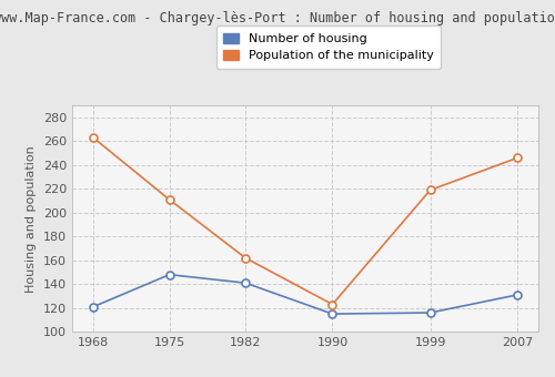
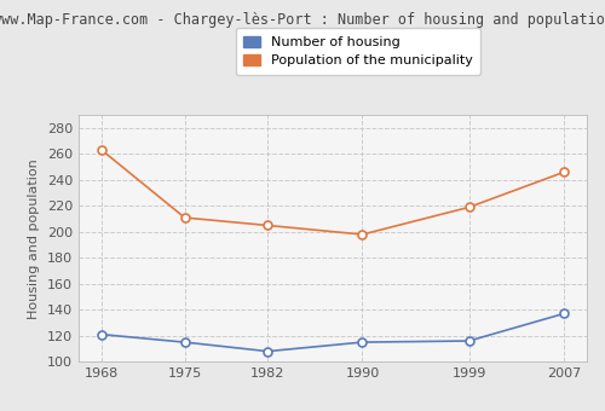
Number of housing/1975: 148 -> 115
Number of housing/1982: 141 -> 108
Population of the municipality/1982: 162 -> 205
Population of the municipality/1990: 123 -> 198
Number of housing/2007: 131 -> 137
